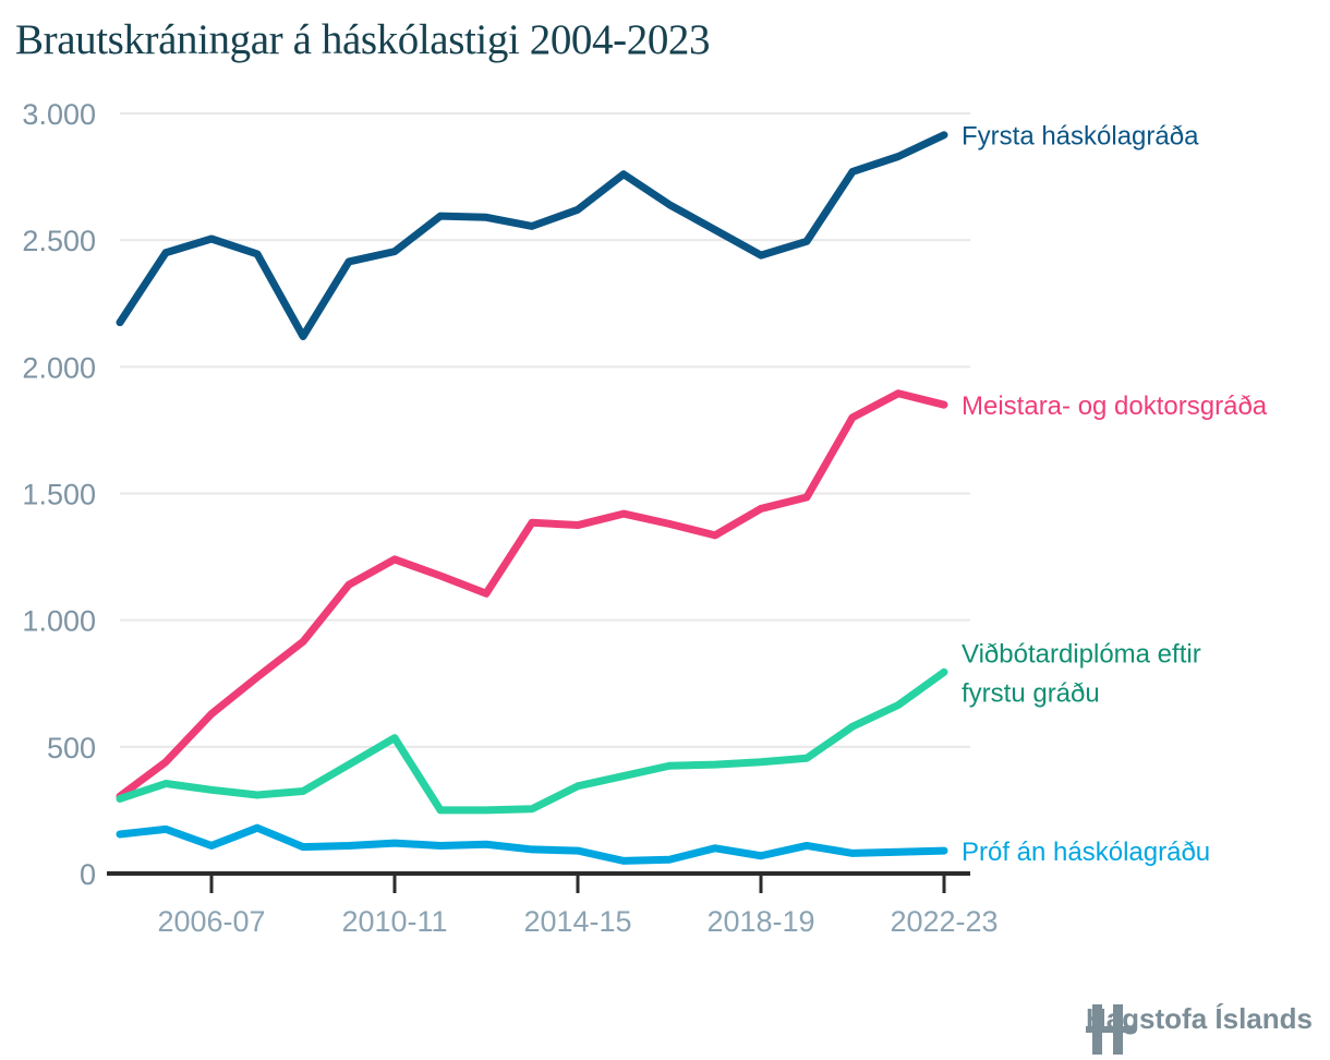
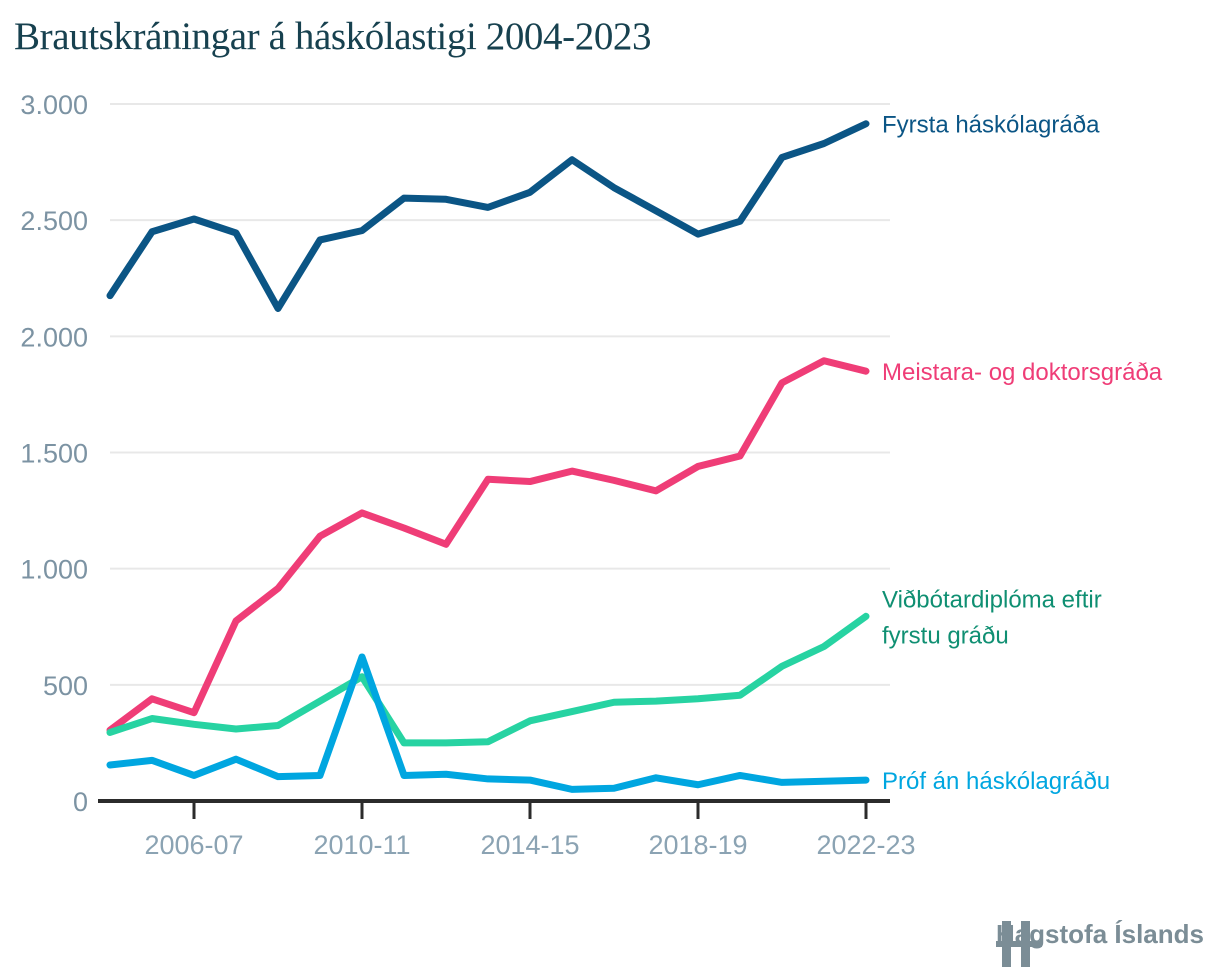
Meistara- og doktorsgráða/2006-07: 630 -> 380
Próf án háskólagráðu/2010-11: 120 -> 620
